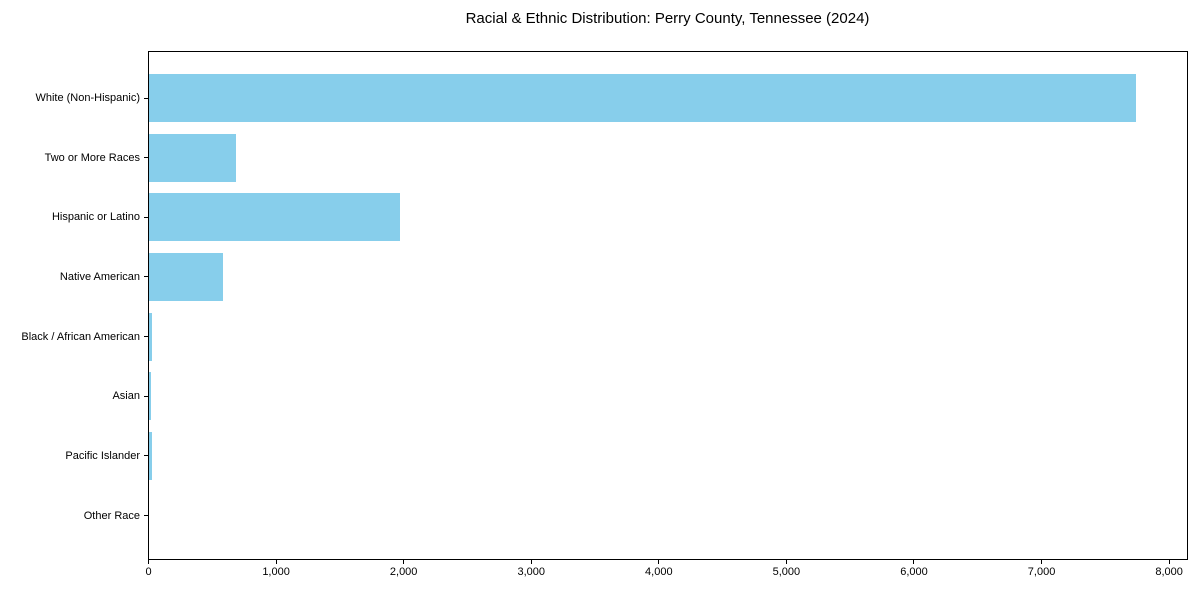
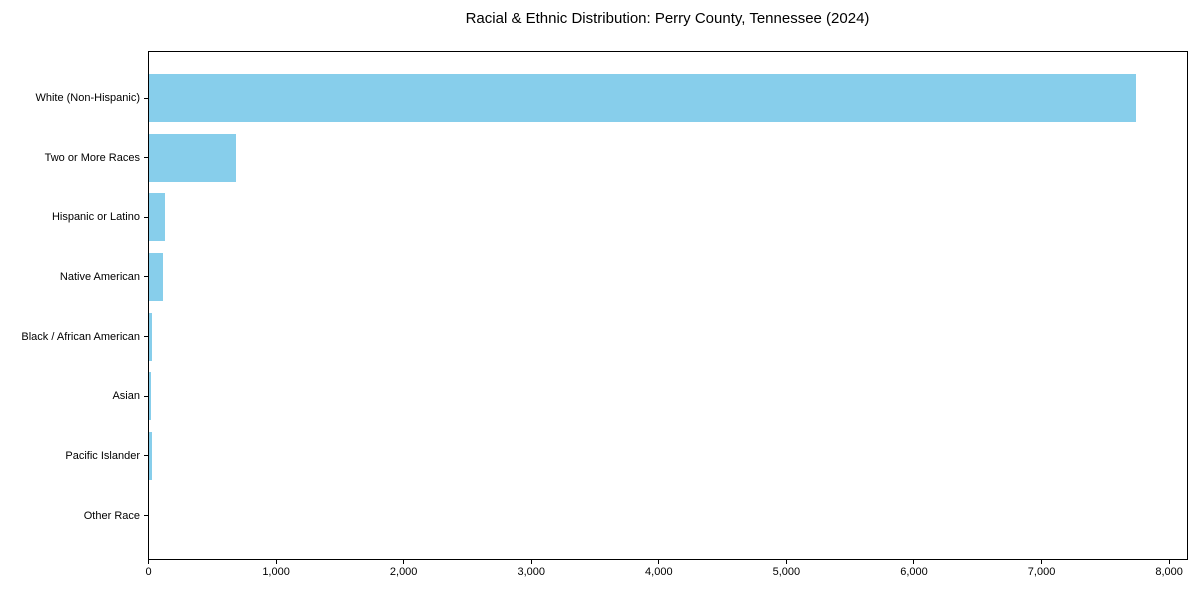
Hispanic or Latino: 1970 -> 120
Native American: 580 -> 110
